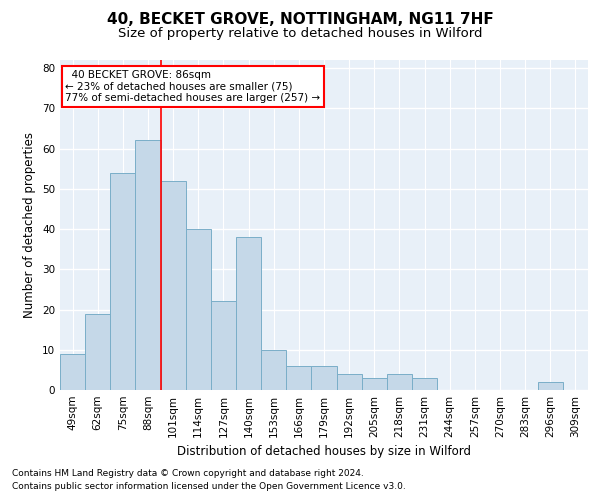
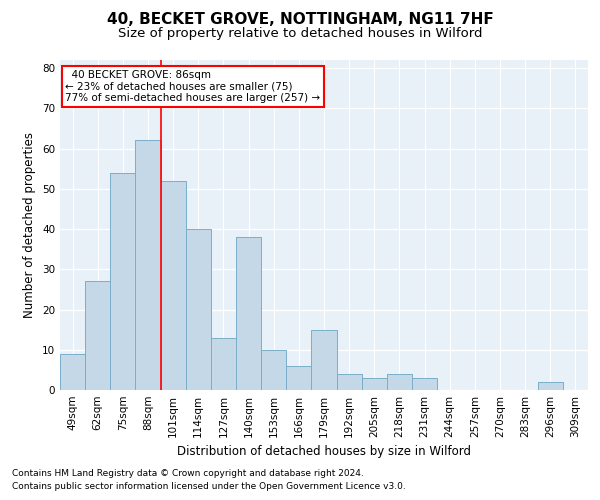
62sqm: 19 -> 27
127sqm: 22 -> 13
179sqm: 6 -> 15
